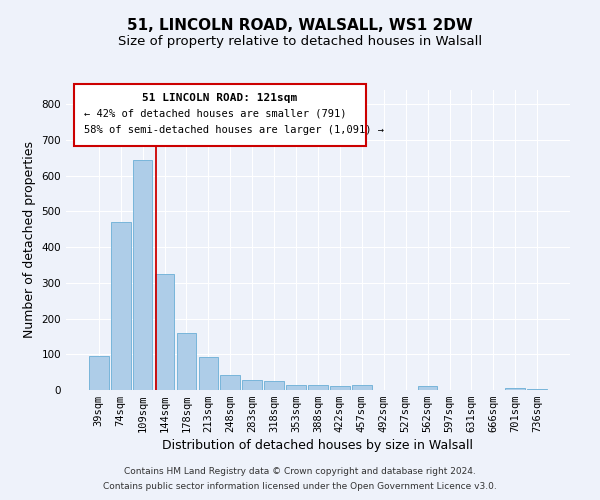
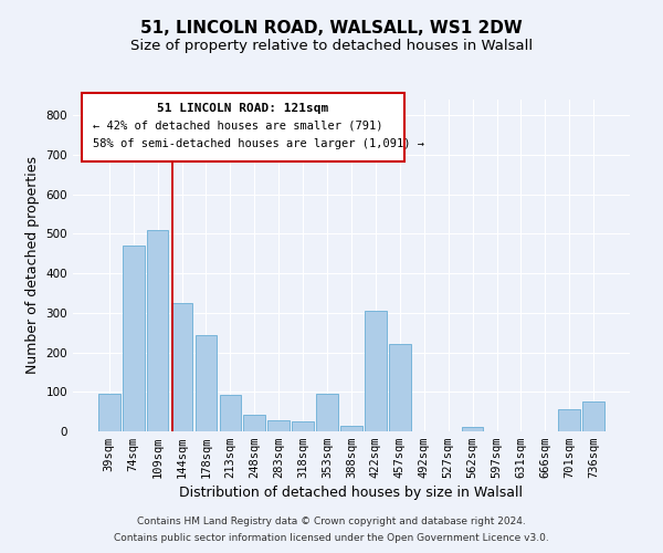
109sqm: 645 -> 510
178sqm: 160 -> 245
353sqm: 15 -> 95
422sqm: 12 -> 305
457sqm: 15 -> 220
701sqm: 5 -> 55
736sqm: 3 -> 75
